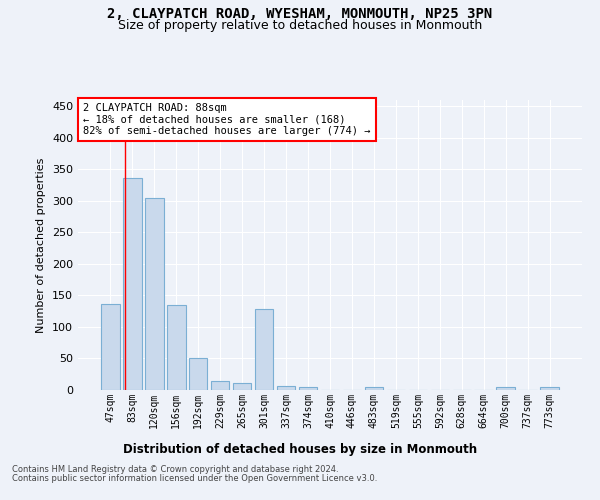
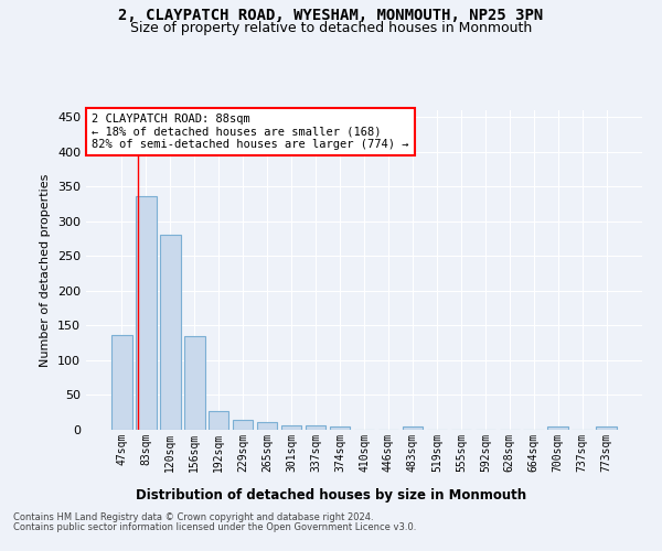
120sqm: 304 -> 281
192sqm: 50 -> 27
301sqm: 128 -> 7
